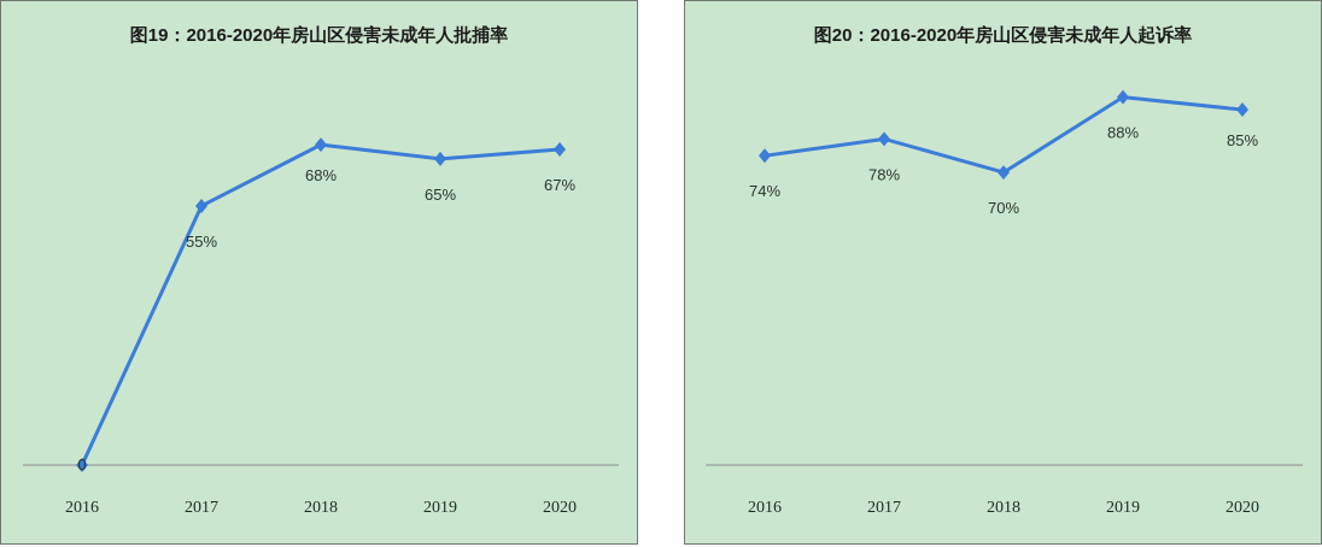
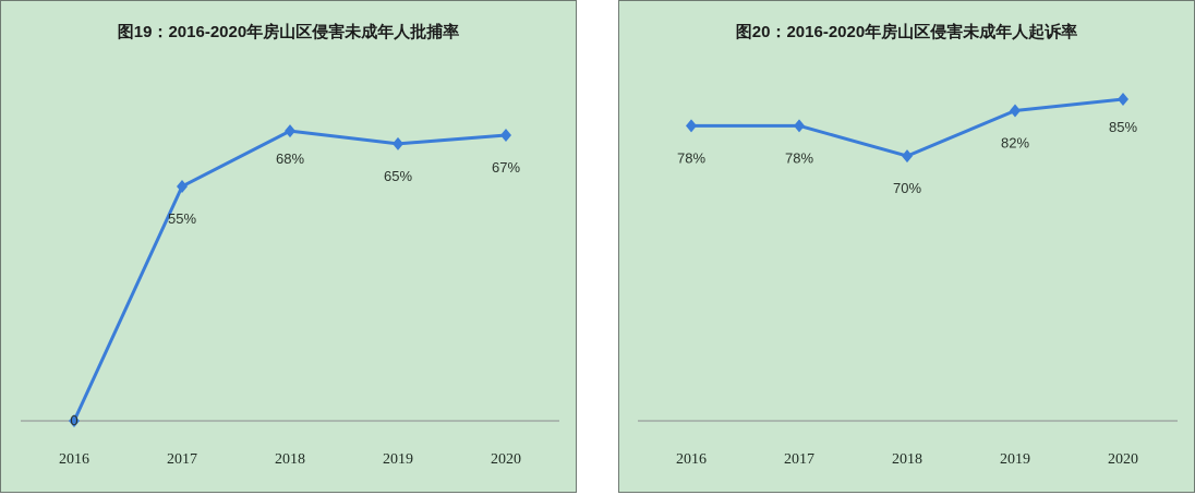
图20：2016-2020年房山区侵害未成年人起诉率/2016: 74% -> 78%
图20：2016-2020年房山区侵害未成年人起诉率/2019: 88% -> 82%
